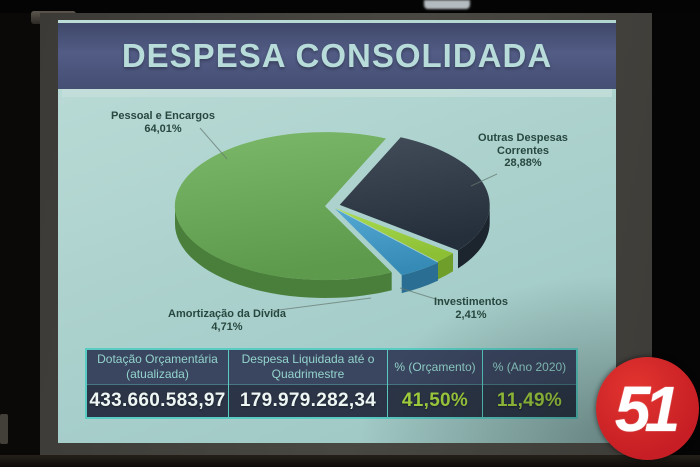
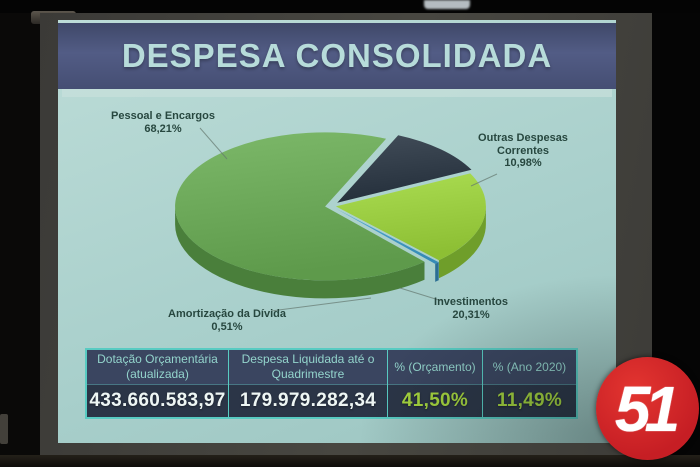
Outras Despesas Correntes: 28,88% -> 10,98%
Investimentos: 2,41% -> 20,31%
Amortização da Dívida: 4,71% -> 0,51%
Pessoal e Encargos: 64,01% -> 68,21%
